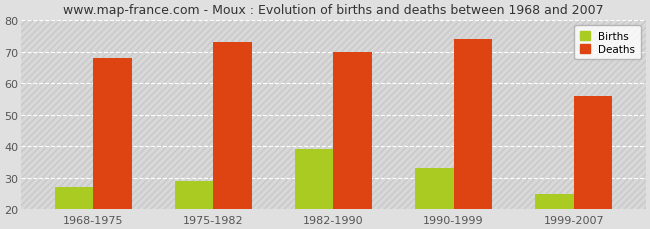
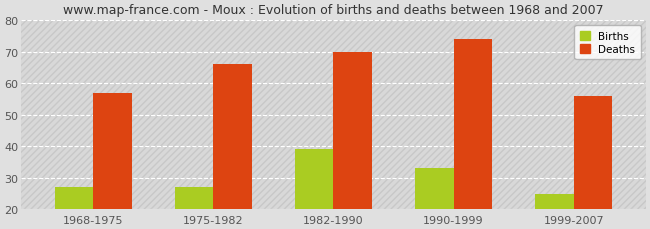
Deaths/1968-1975: 68 -> 57
Births/1975-1982: 29 -> 27
Deaths/1975-1982: 73 -> 66
